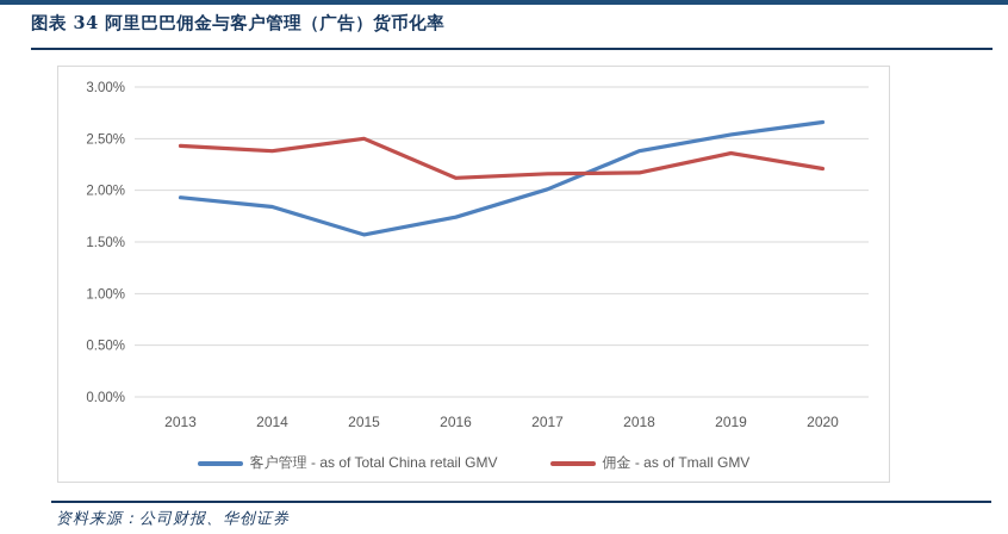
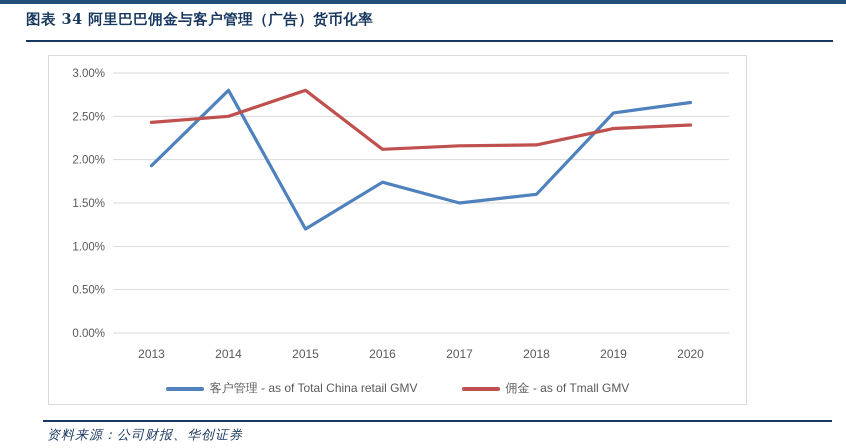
客户管理 - as of Total China retail GMV/2014: 1.8% -> 2.8%
佣金 - as of Tmall GMV/2014: 2.4% -> 2.5%
客户管理 - as of Total China retail GMV/2015: 1.6% -> 1.2%
佣金 - as of Tmall GMV/2015: 2.5% -> 2.8%
客户管理 - as of Total China retail GMV/2017: 2.0% -> 1.5%
客户管理 - as of Total China retail GMV/2018: 2.4% -> 1.6%
佣金 - as of Tmall GMV/2020: 2.2% -> 2.4%
